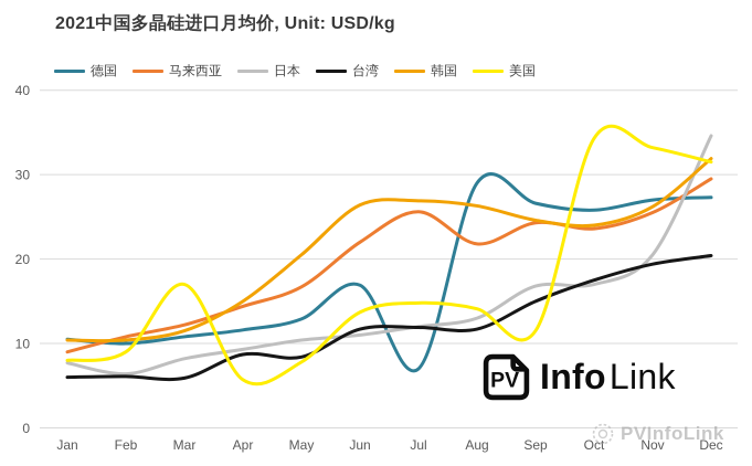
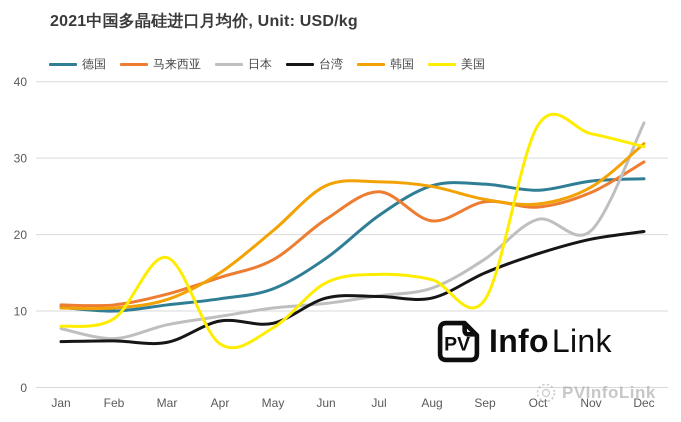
马来西亚/Jan: 9 -> 11
德国/Jul: 7 -> 22
德国/Aug: 29 -> 26
日本/Oct: 17 -> 22
